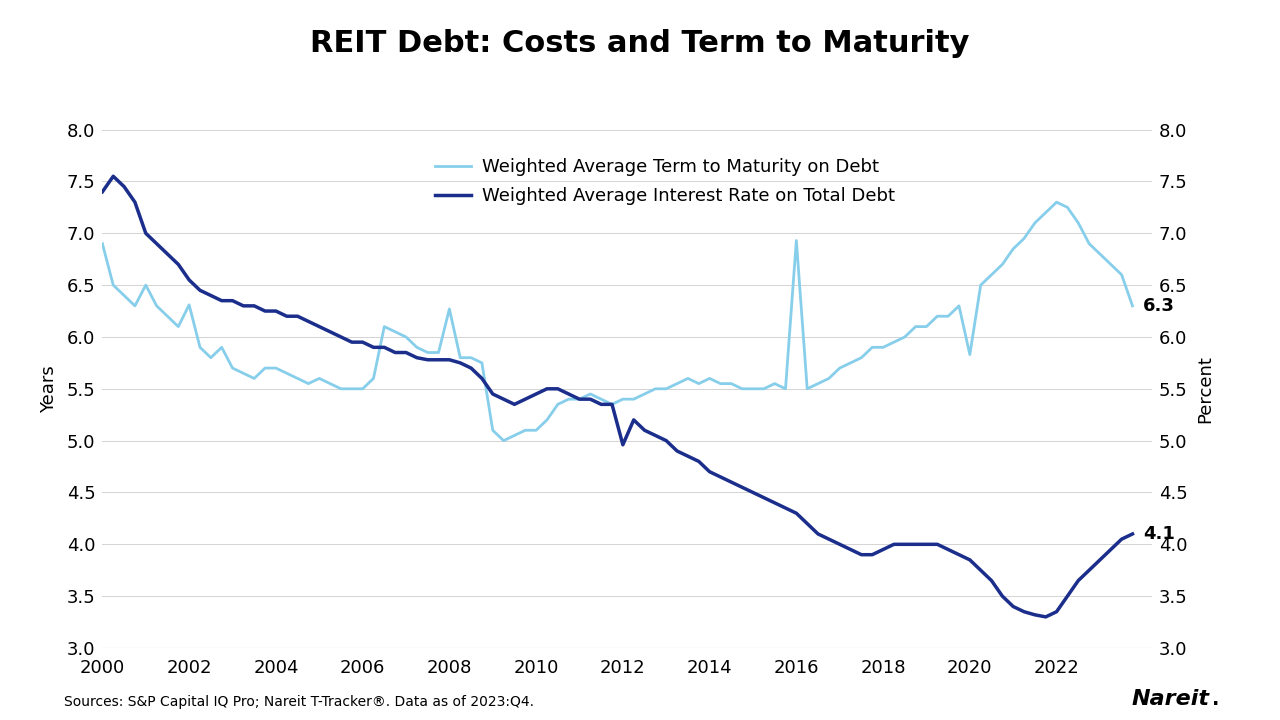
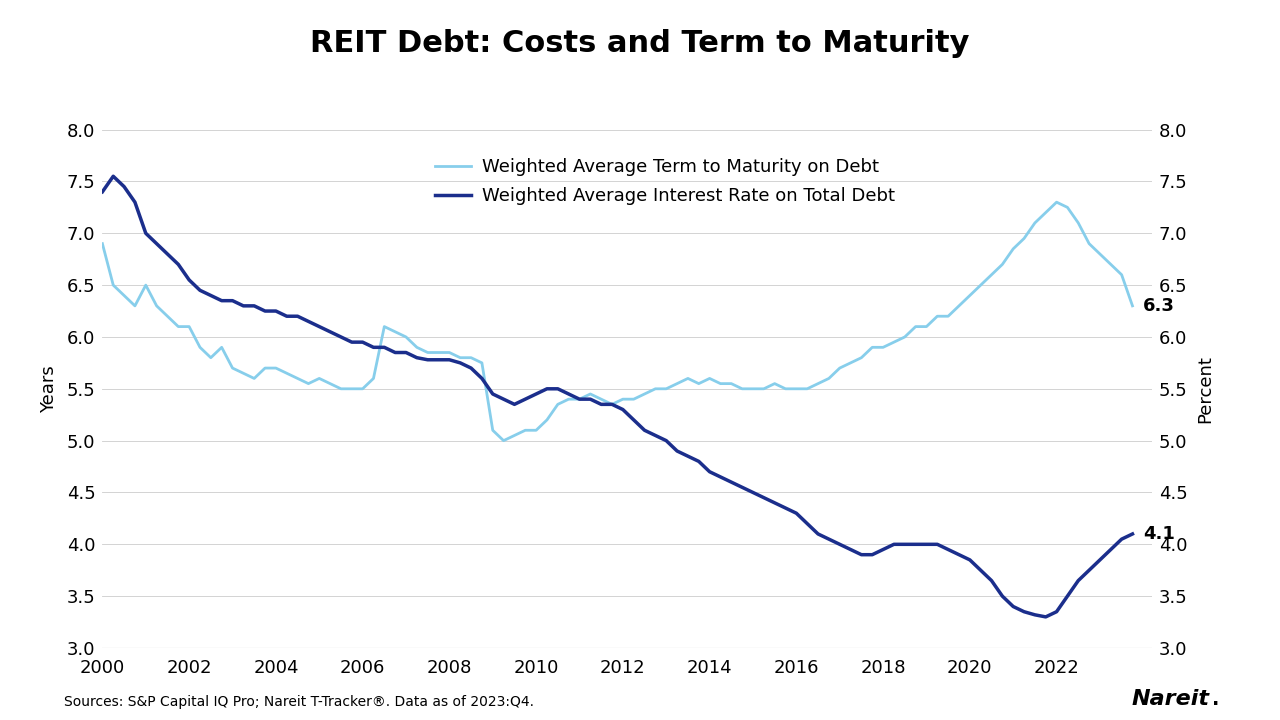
Weighted Average Term to Maturity on Debt/2002: 6.31 -> 6.10
Weighted Average Term to Maturity on Debt/2008: 6.27 -> 5.85
Weighted Average Interest Rate on Total Debt/2012: 4.96 -> 5.30
Weighted Average Term to Maturity on Debt/2016: 6.93 -> 5.50
Weighted Average Term to Maturity on Debt/2020: 5.83 -> 6.40
